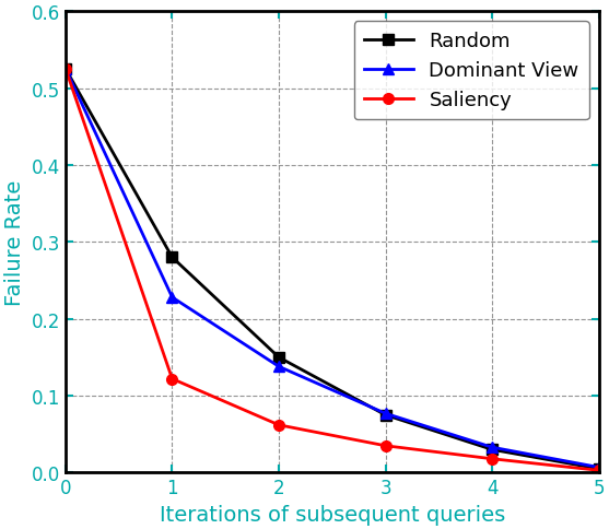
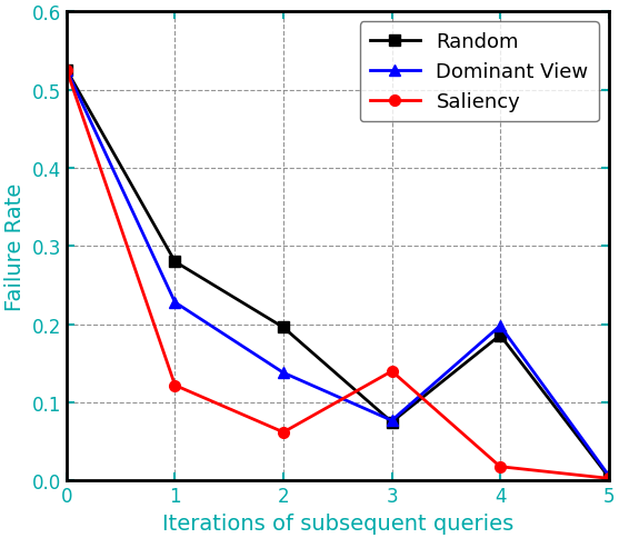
Random/2: 0.150 -> 0.196
Saliency/3: 0.035 -> 0.140
Random/4: 0.030 -> 0.186
Dominant View/4: 0.033 -> 0.198
